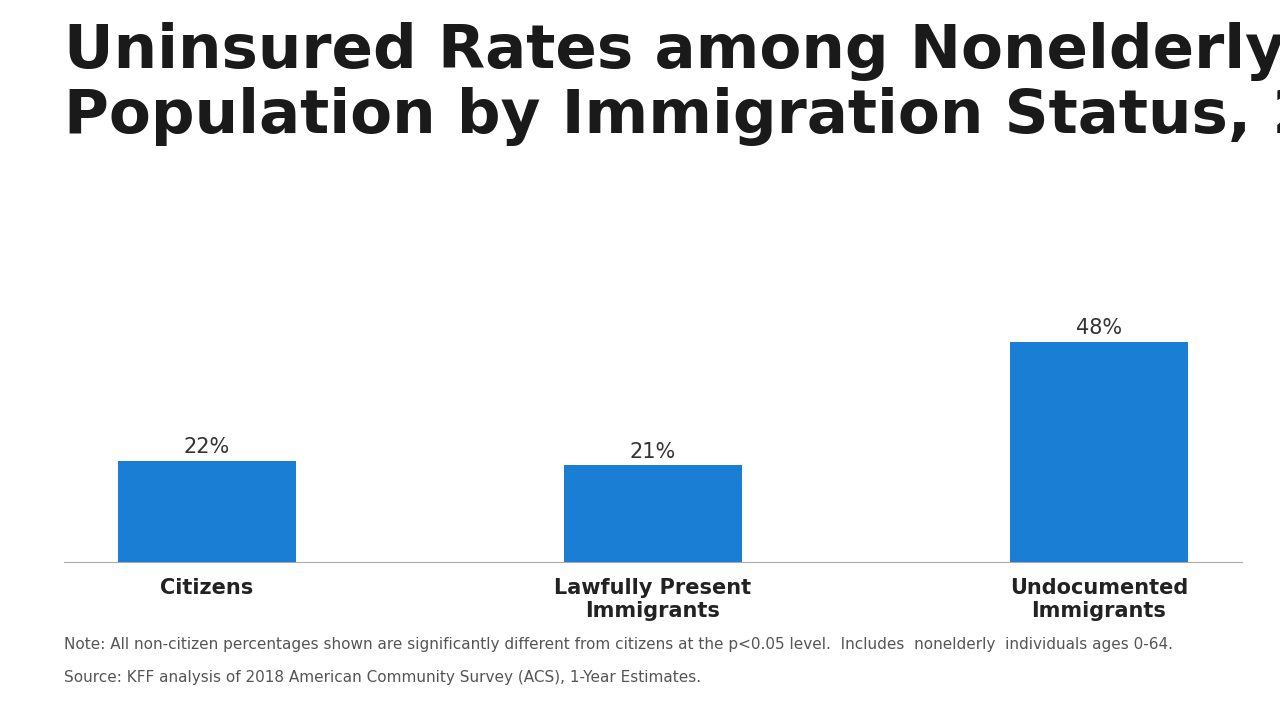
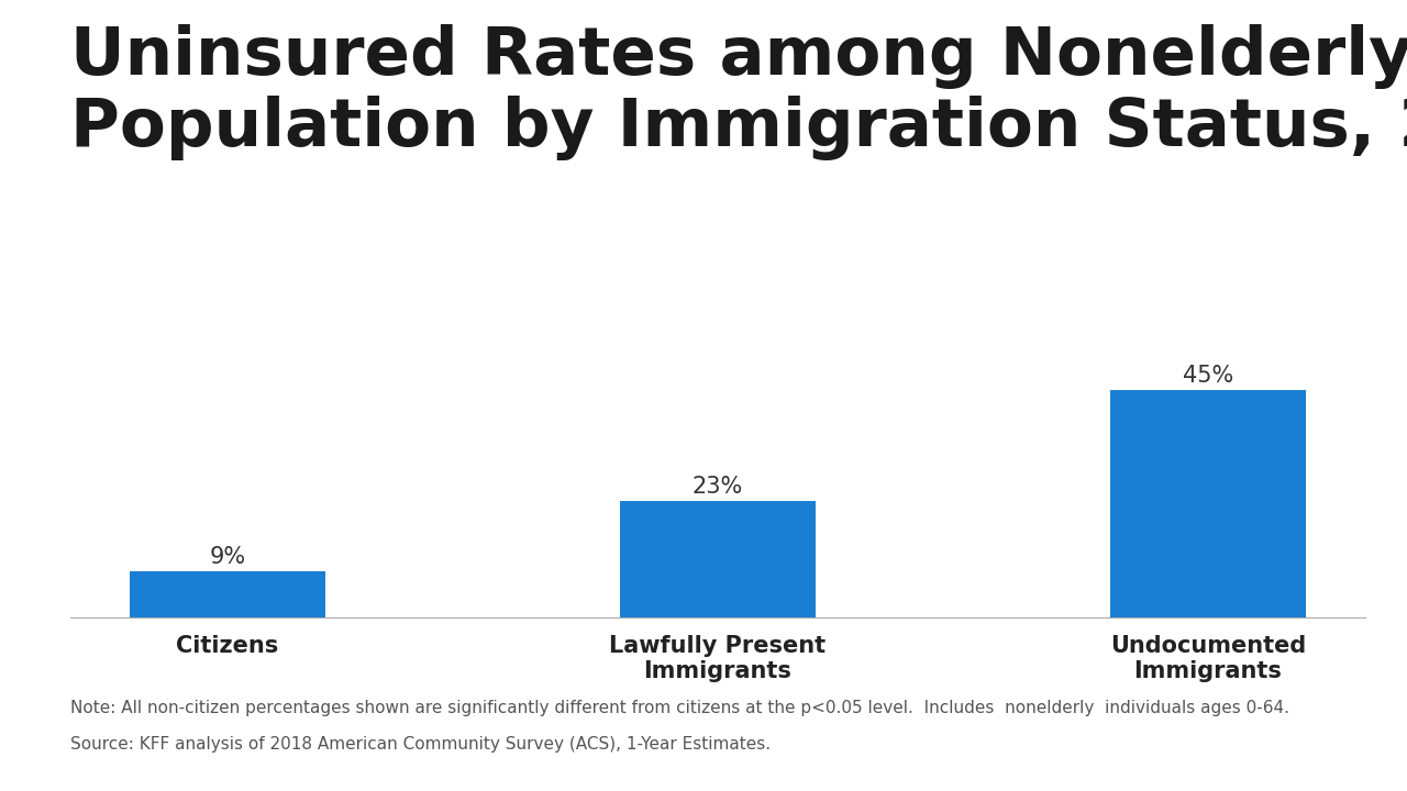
Citizens: 22% -> 9%
Lawfully Present Immigrants: 21% -> 23%
Undocumented Immigrants: 48% -> 45%
